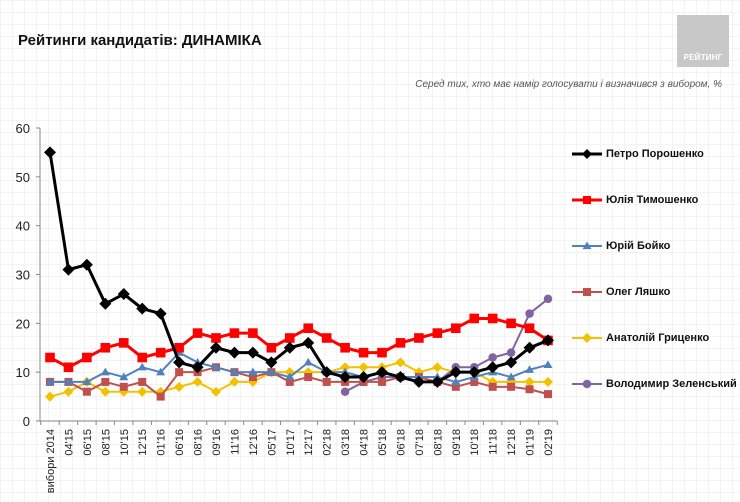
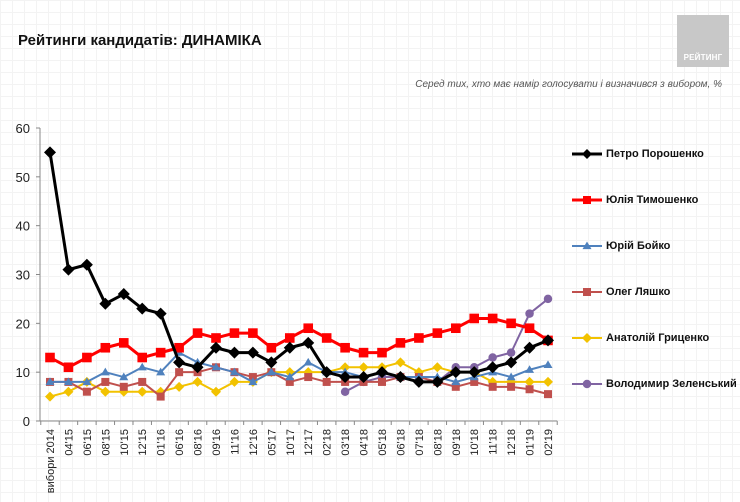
Юрій Бойко/12'16: 10 -> 8
